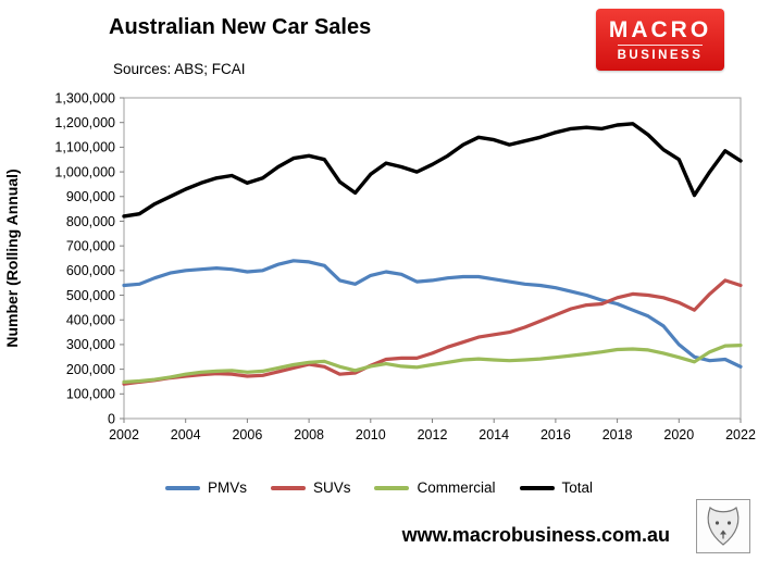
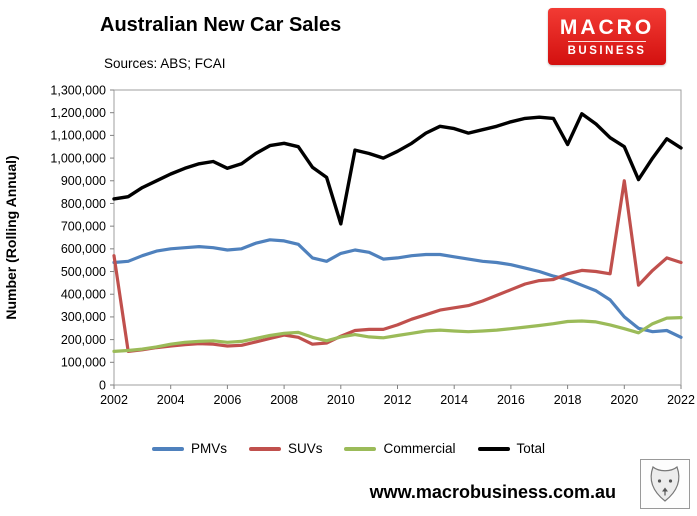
SUVs/2002: 140000 -> 570000
Total/2010: 990000 -> 710000
Total/2018: 1190000 -> 1060000
SUVs/2020: 470000 -> 900000
